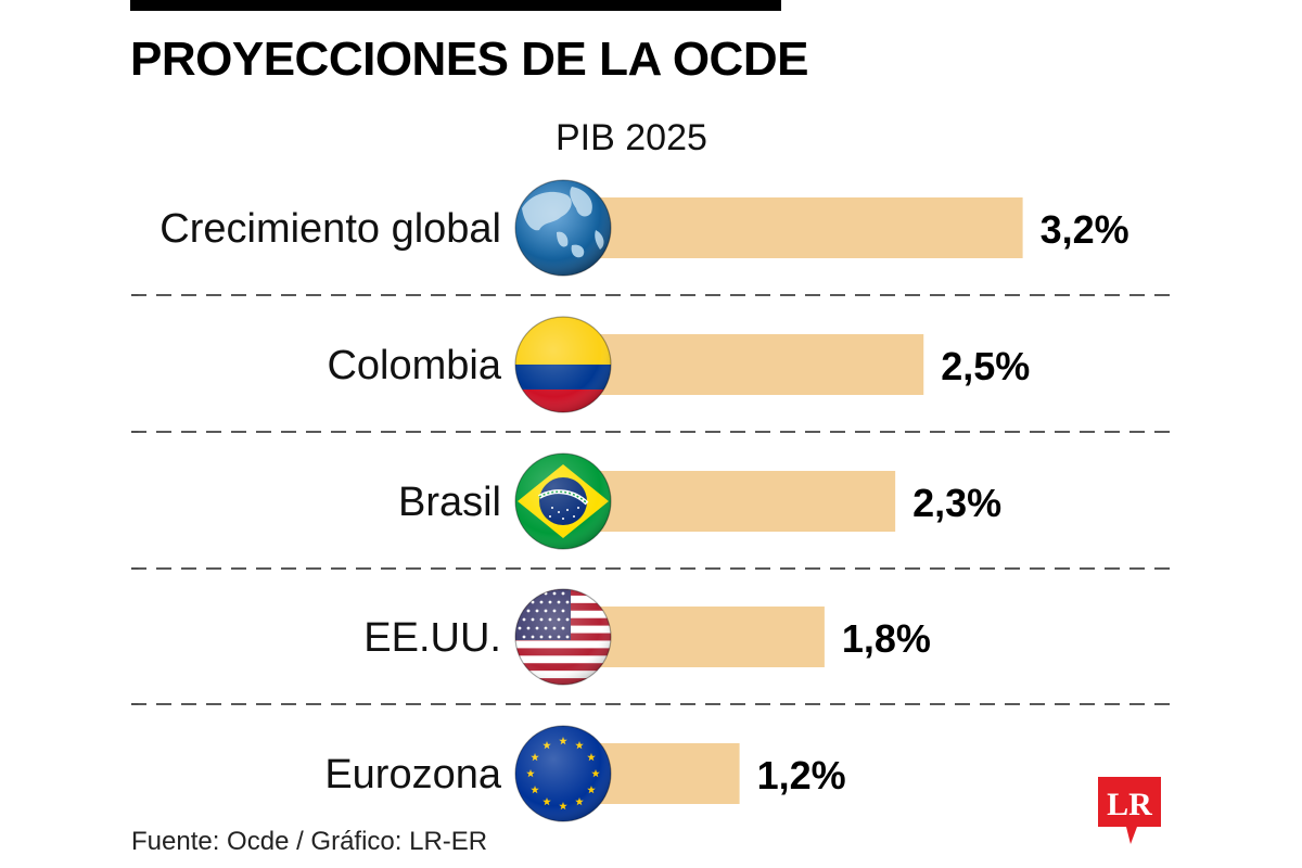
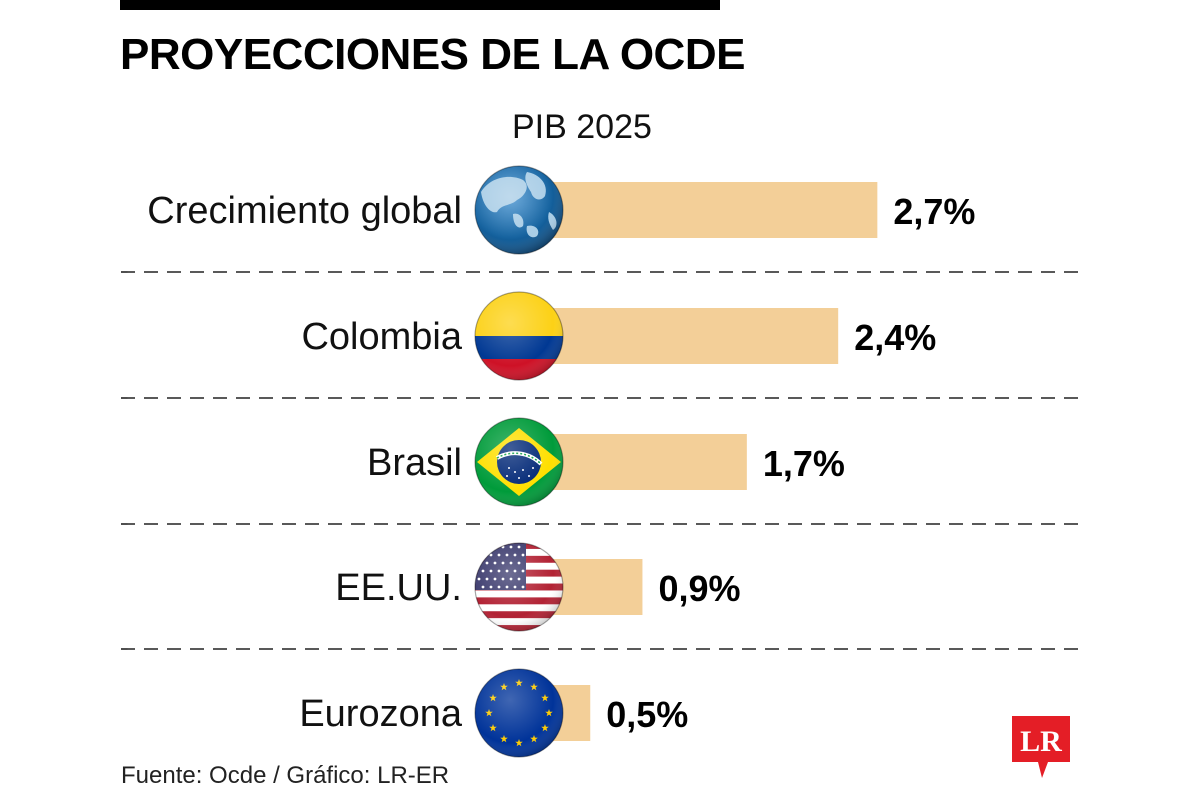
Crecimiento global: 3,2% -> 2,7%
Colombia: 2,5% -> 2,4%
Brasil: 2,3% -> 1,7%
EE.UU.: 1,8% -> 0,9%
Eurozona: 1,2% -> 0,5%
